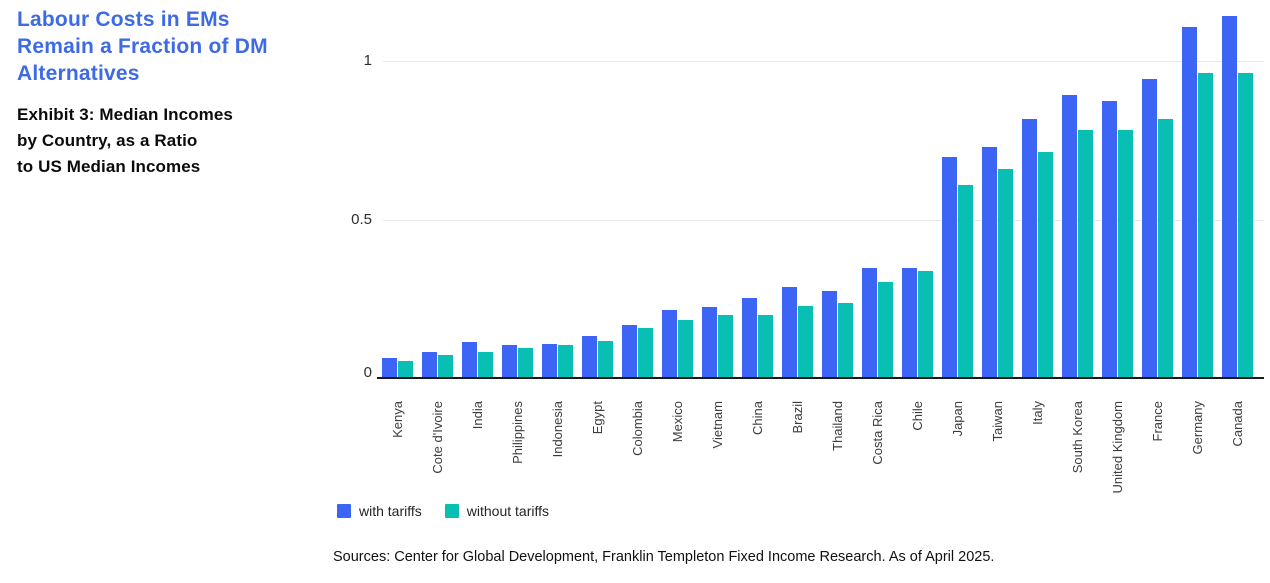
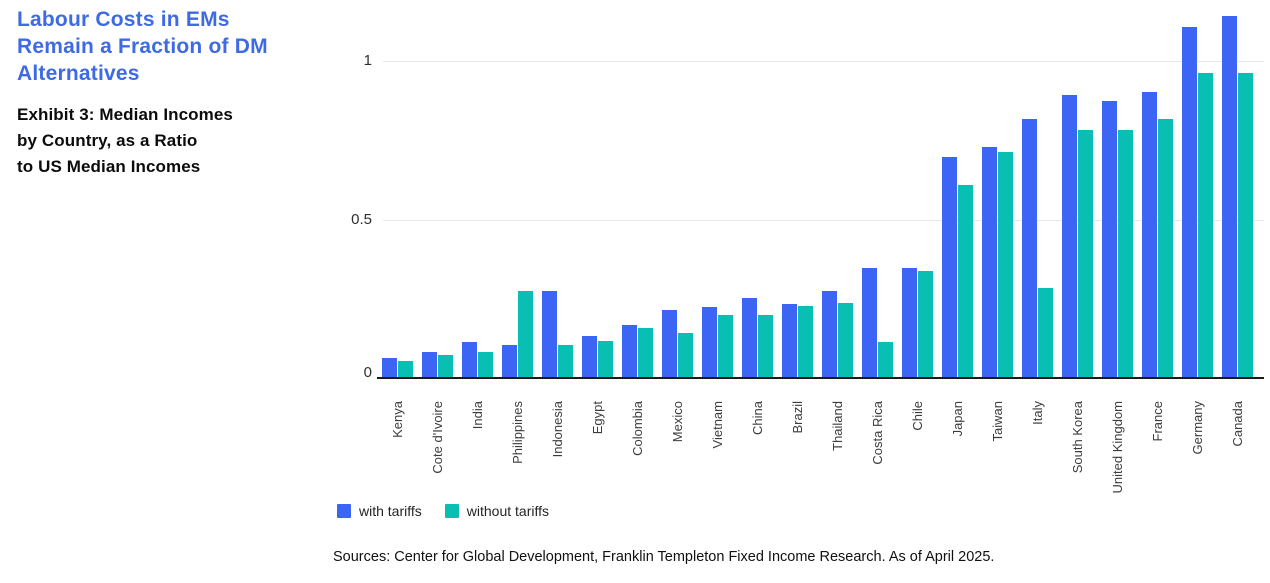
without tariffs/Philippines: 0.09 -> 0.27
with tariffs/Indonesia: 0.10 -> 0.27
without tariffs/Mexico: 0.18 -> 0.14
with tariffs/Brazil: 0.28 -> 0.23
without tariffs/Costa Rica: 0.30 -> 0.11
without tariffs/Taiwan: 0.66 -> 0.71
without tariffs/Italy: 0.71 -> 0.28
with tariffs/France: 0.94 -> 0.90
